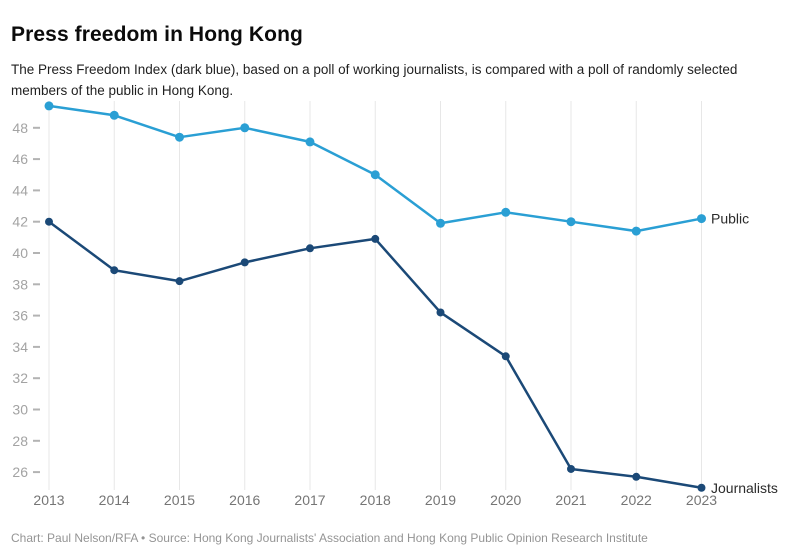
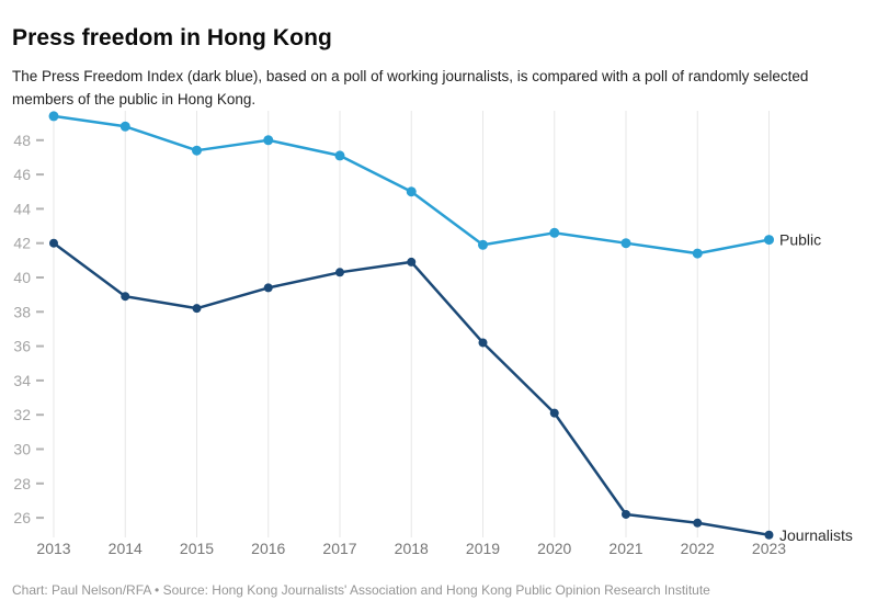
Journalists/2020: 33.4 -> 32.1
